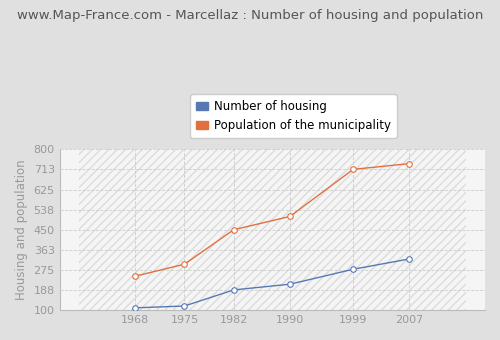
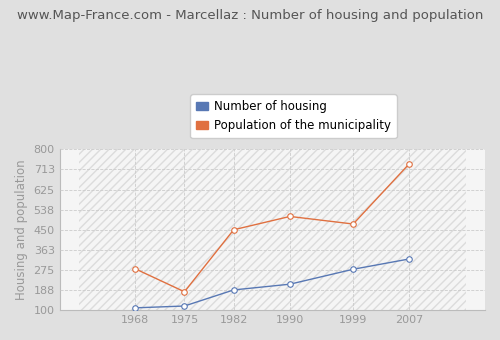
Population of the municipality/1968: 248 -> 280
Population of the municipality/1975: 300 -> 180
Population of the municipality/1999: 713 -> 475
